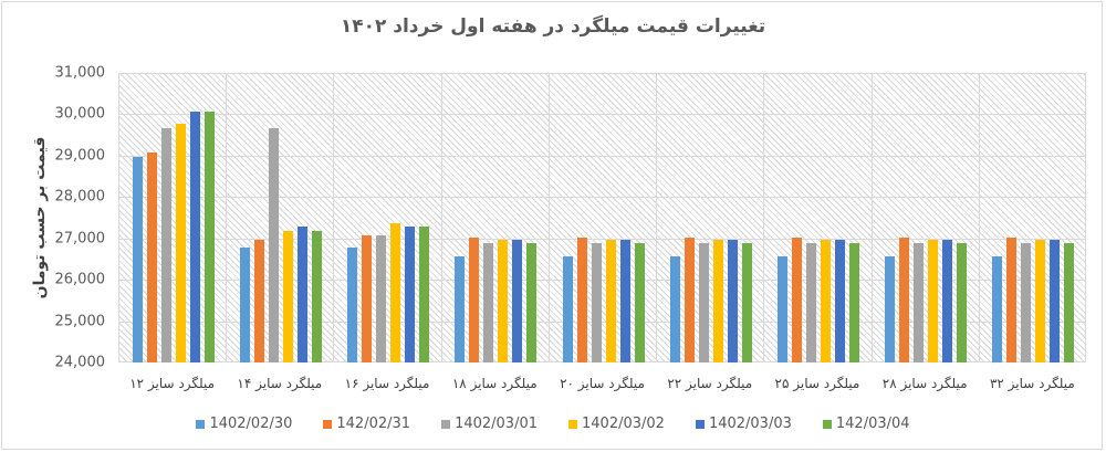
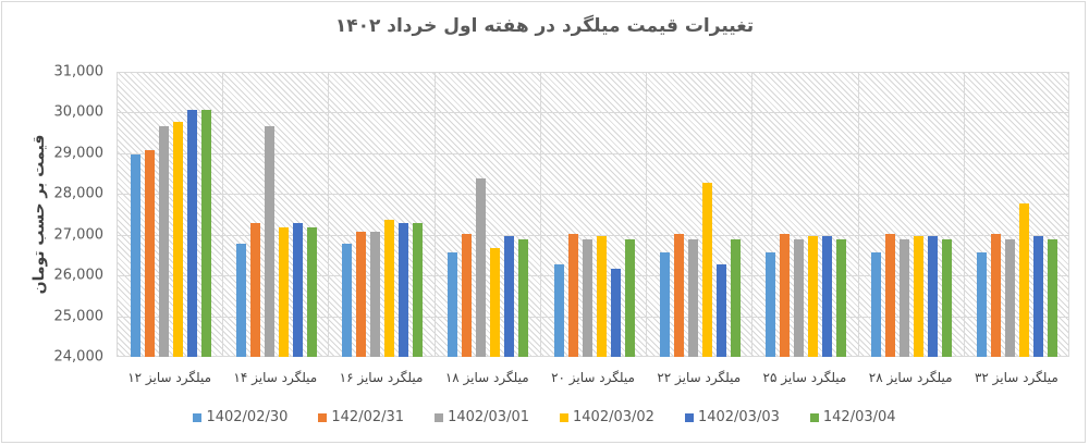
142/02/31/میلگرد سایز ۱۴: 27000 -> 27300
1402/03/01/میلگرد سایز ۱۸: 26900 -> 28400
1402/03/02/میلگرد سایز ۱۸: 27000 -> 26700
1402/02/30/میلگرد سایز ۲۰: 26600 -> 26300
1402/03/03/میلگرد سایز ۲۰: 27000 -> 26200
1402/03/02/میلگرد سایز ۲۲: 27000 -> 28300
1402/03/03/میلگرد سایز ۲۲: 27000 -> 26300
1402/03/02/میلگرد سایز ۳۲: 27000 -> 27800
